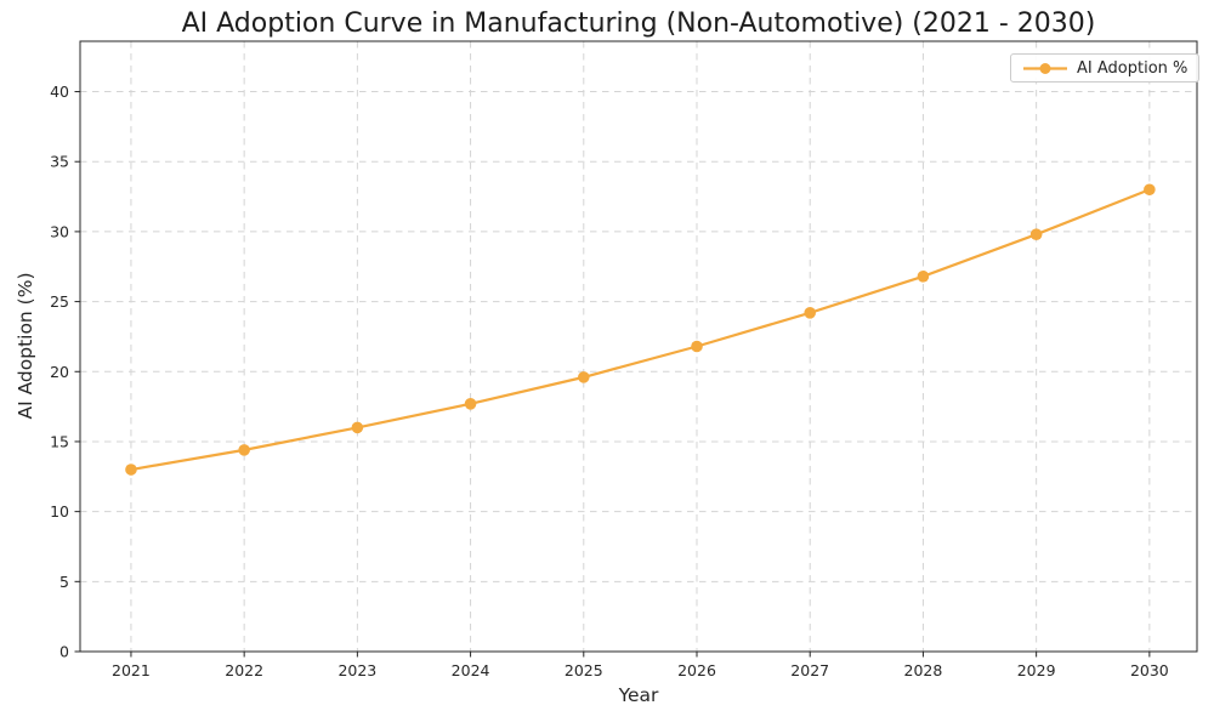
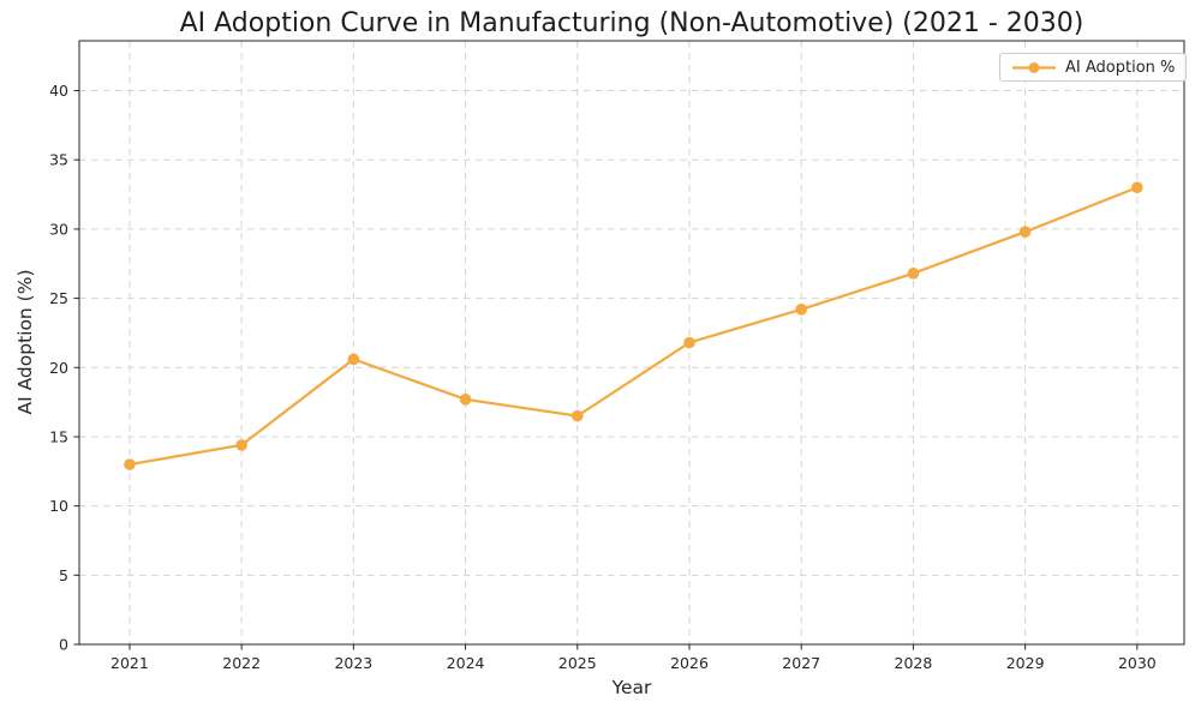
2023: 16.0 -> 20.6
2025: 19.6 -> 16.5
